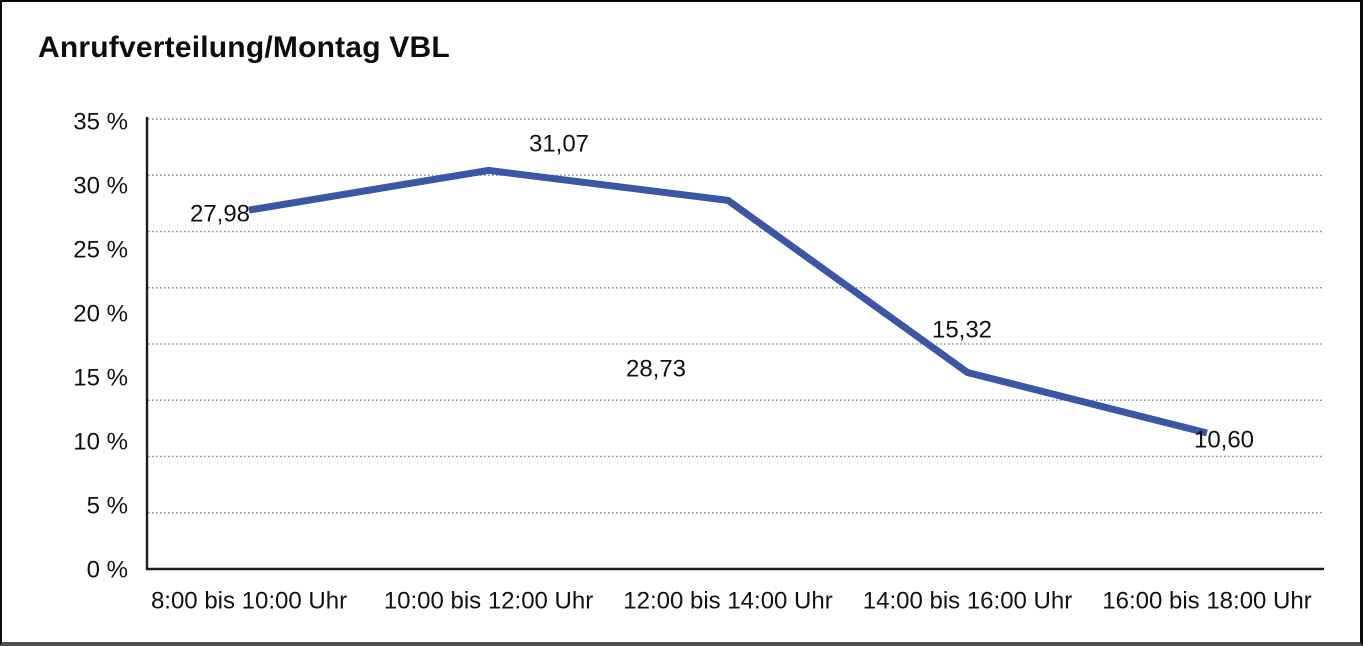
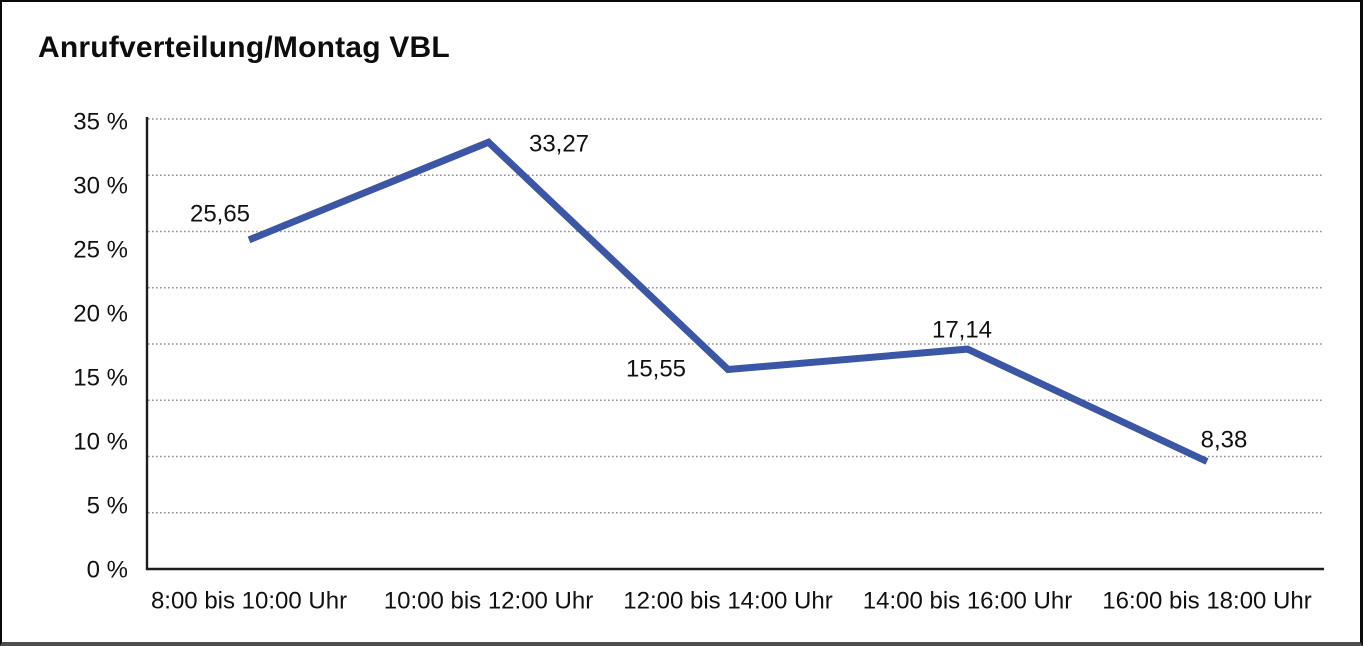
8:00 bis 10:00 Uhr: 27,98 -> 25,65
10:00 bis 12:00 Uhr: 31,07 -> 33,27
12:00 bis 14:00 Uhr: 28,73 -> 15,55
14:00 bis 16:00 Uhr: 15,32 -> 17,14
16:00 bis 18:00 Uhr: 10,60 -> 8,38
